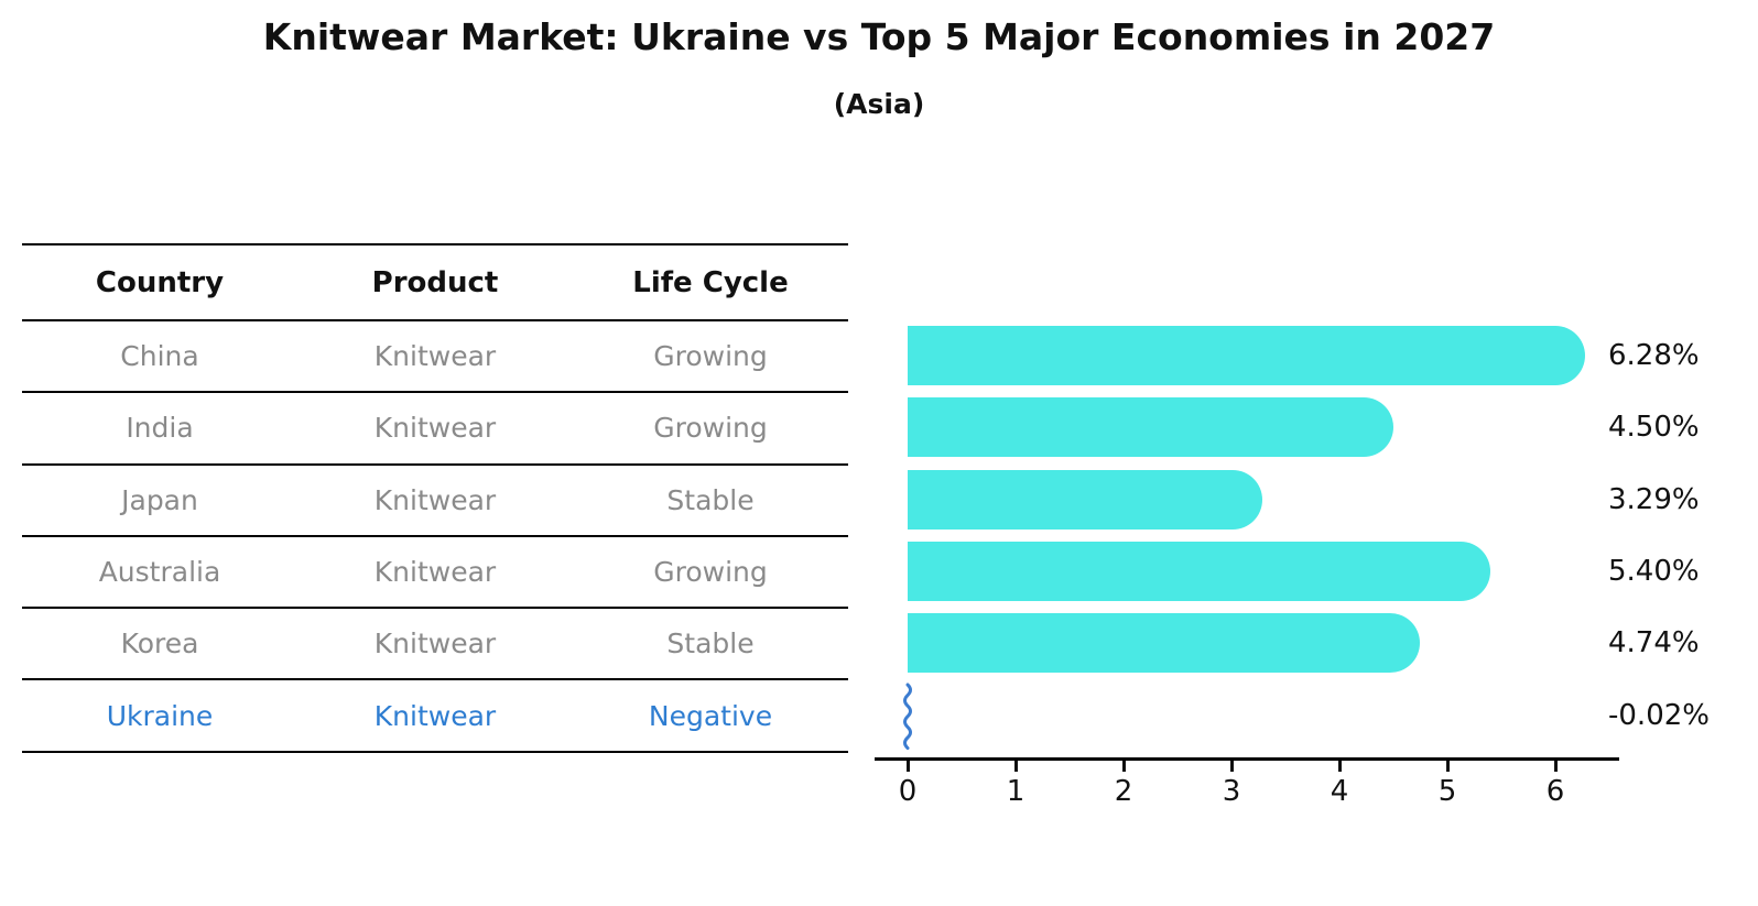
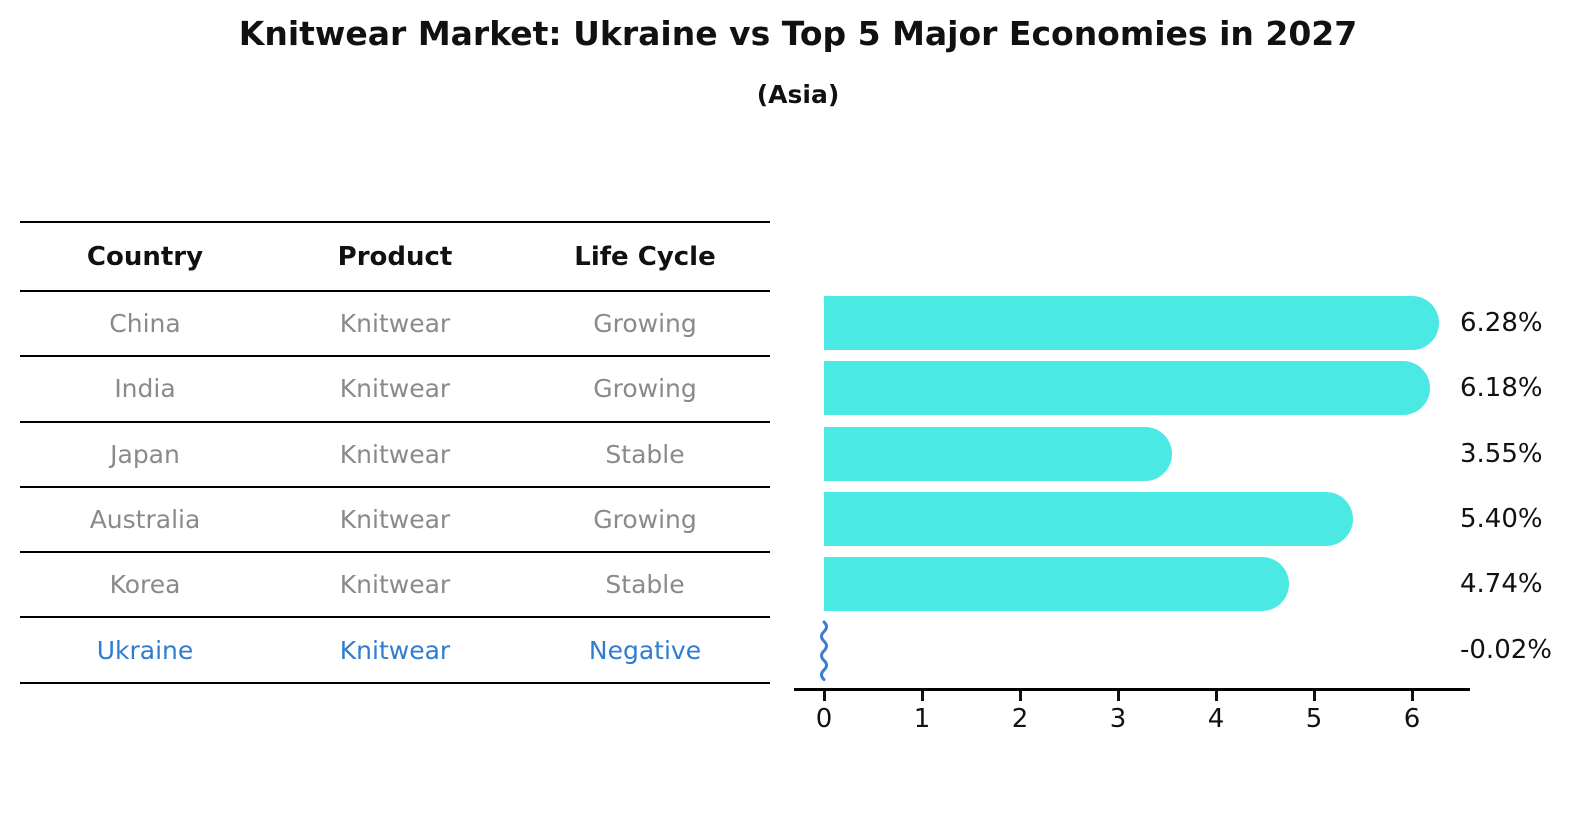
India: 4.50% -> 6.18%
Japan: 3.29% -> 3.55%
